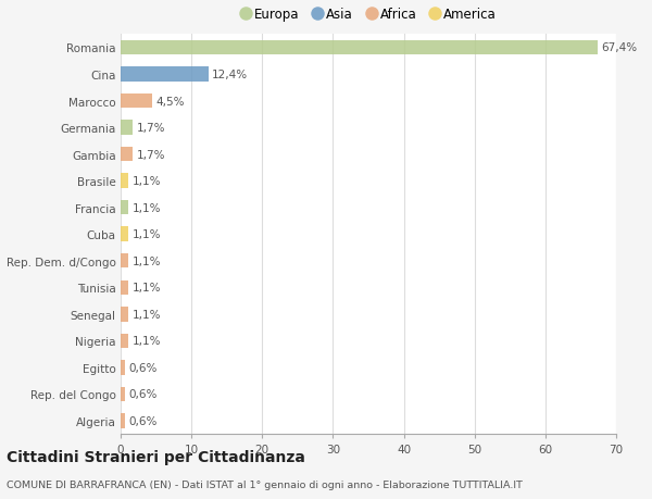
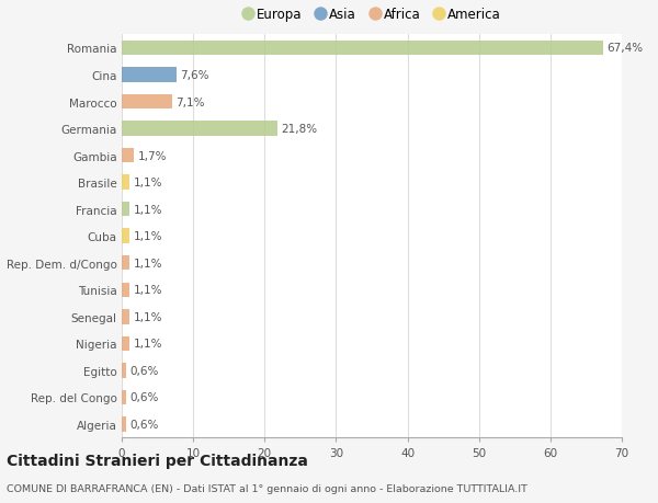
Cina: 12,4% -> 7,6%
Marocco: 4,5% -> 7,1%
Germania: 1,7% -> 21,8%
